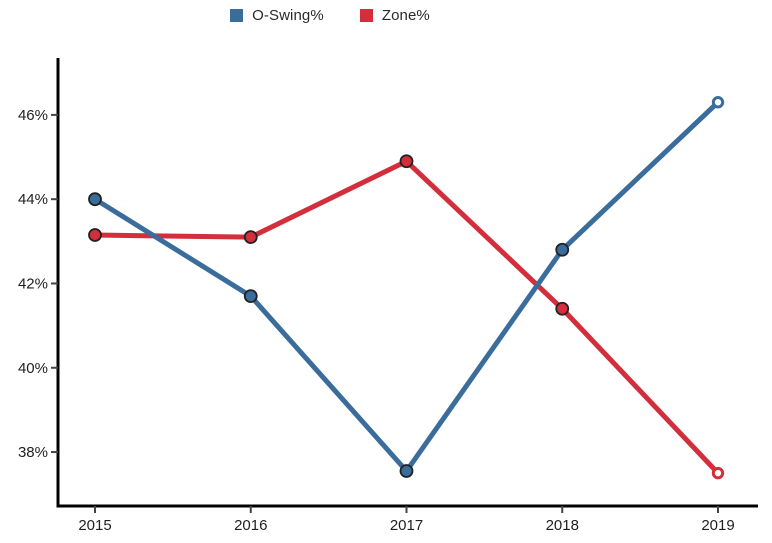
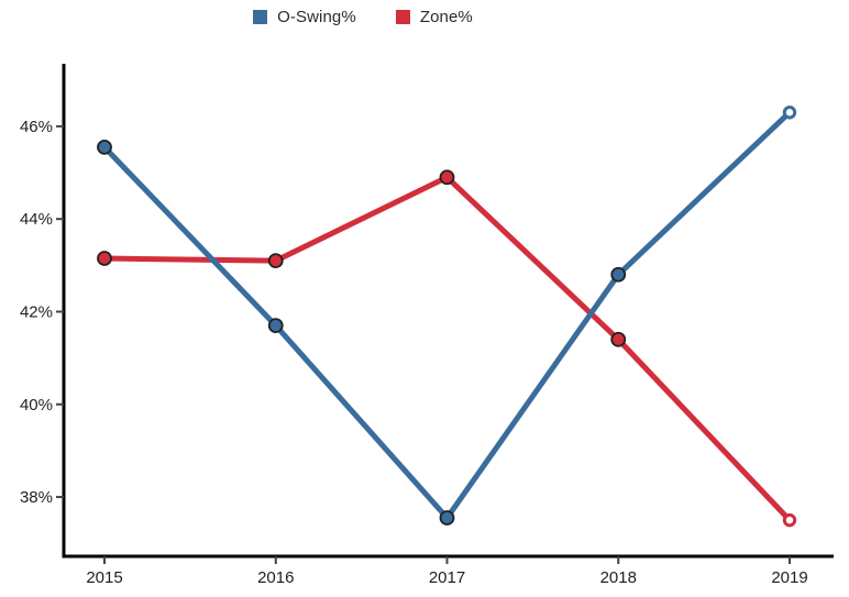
O-Swing%/2015: 44.0% -> 45.5%
